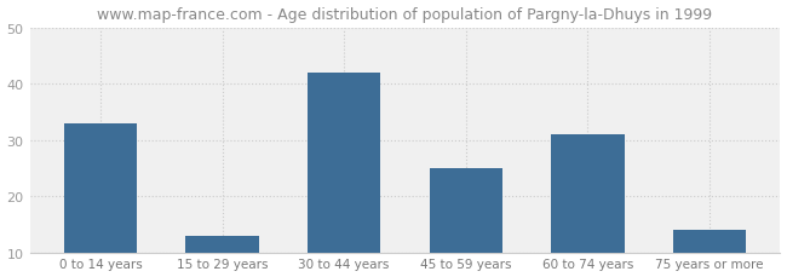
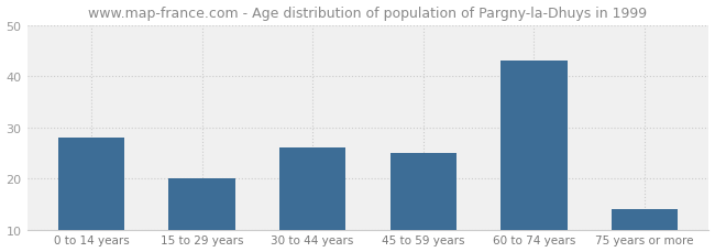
0 to 14 years: 33 -> 28
15 to 29 years: 13 -> 20
30 to 44 years: 42 -> 26
60 to 74 years: 31 -> 43
